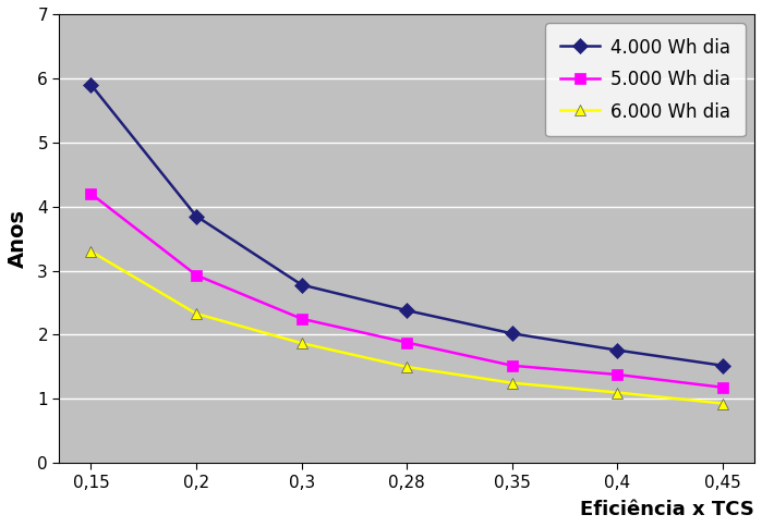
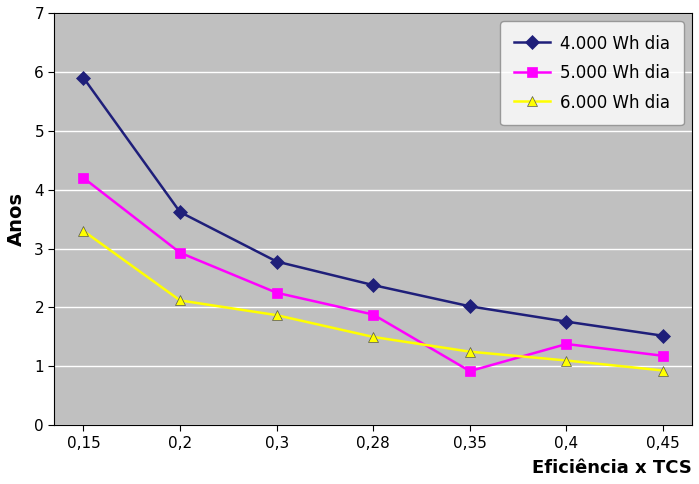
4.000 Wh dia/0,2: 3.85 -> 3.62
6.000 Wh dia/0,2: 2.33 -> 2.12
5.000 Wh dia/0,35: 1.52 -> 0.92
